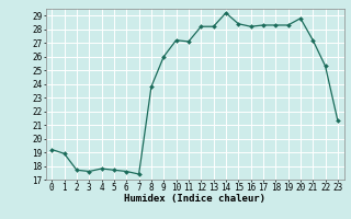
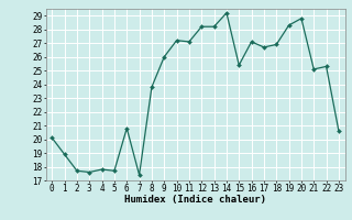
0: 19.2 -> 20.1
6: 17.6 -> 20.8
15: 28.4 -> 25.4
16: 28.2 -> 27.1
17: 28.3 -> 26.7
18: 28.3 -> 26.9
21: 27.2 -> 25.1
23: 21.3 -> 20.6
